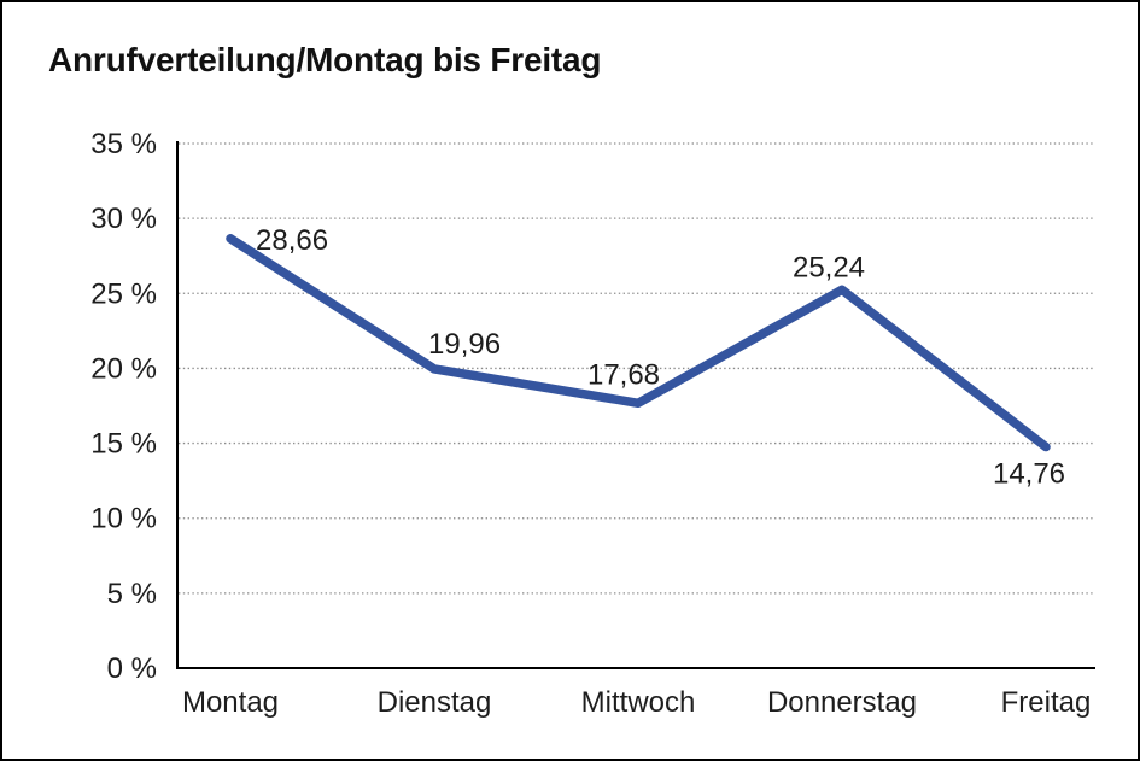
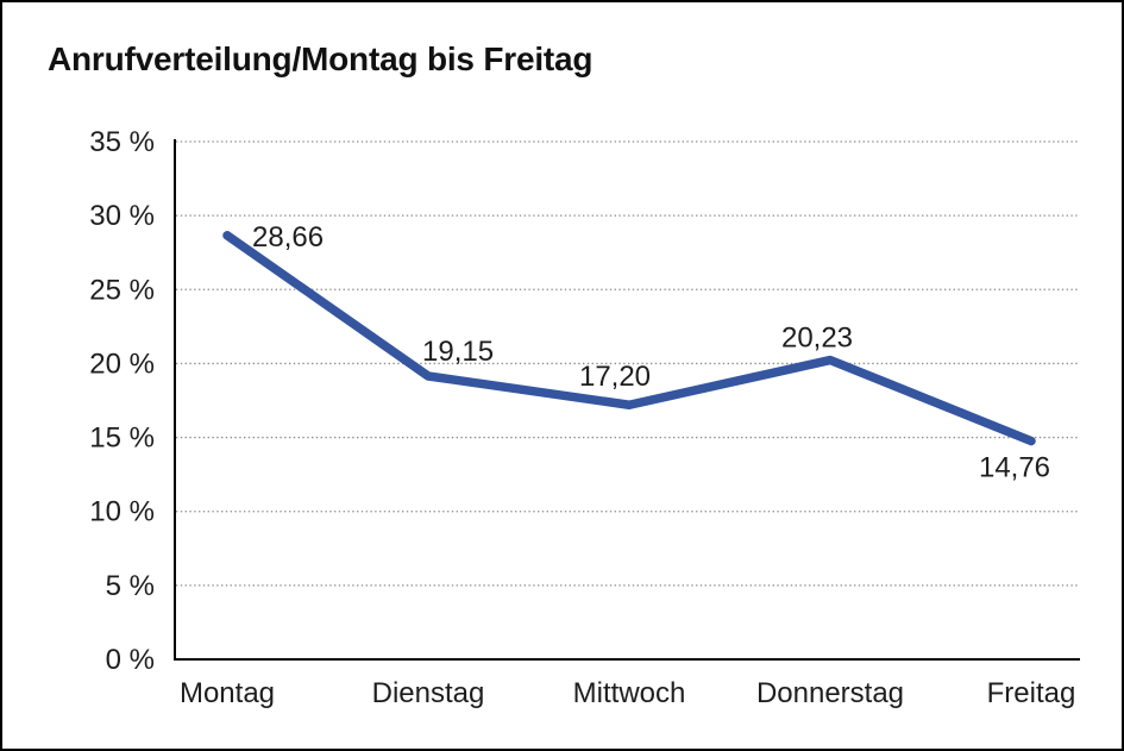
Dienstag: 19,96 -> 19,15
Mittwoch: 17,68 -> 17,20
Donnerstag: 25,24 -> 20,23
